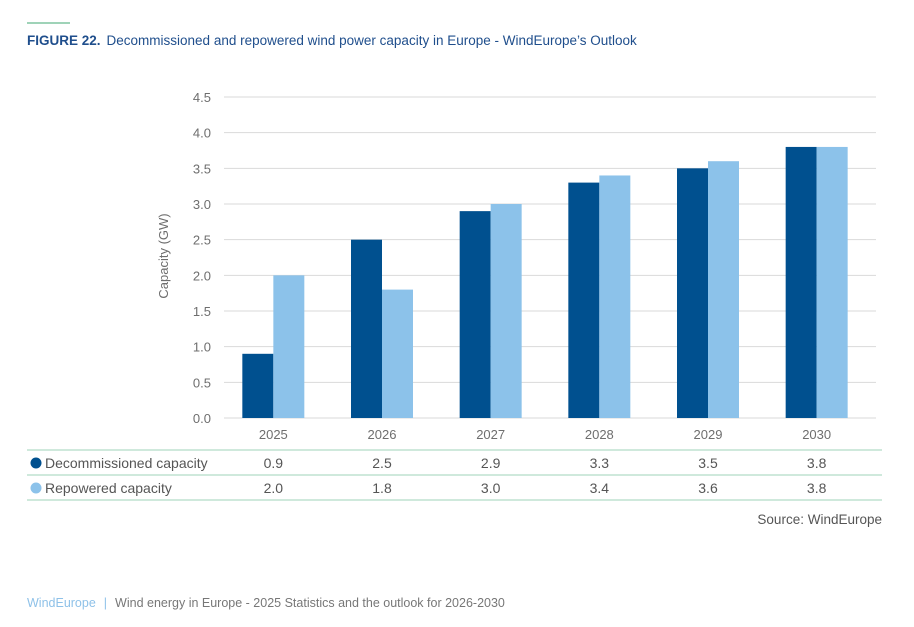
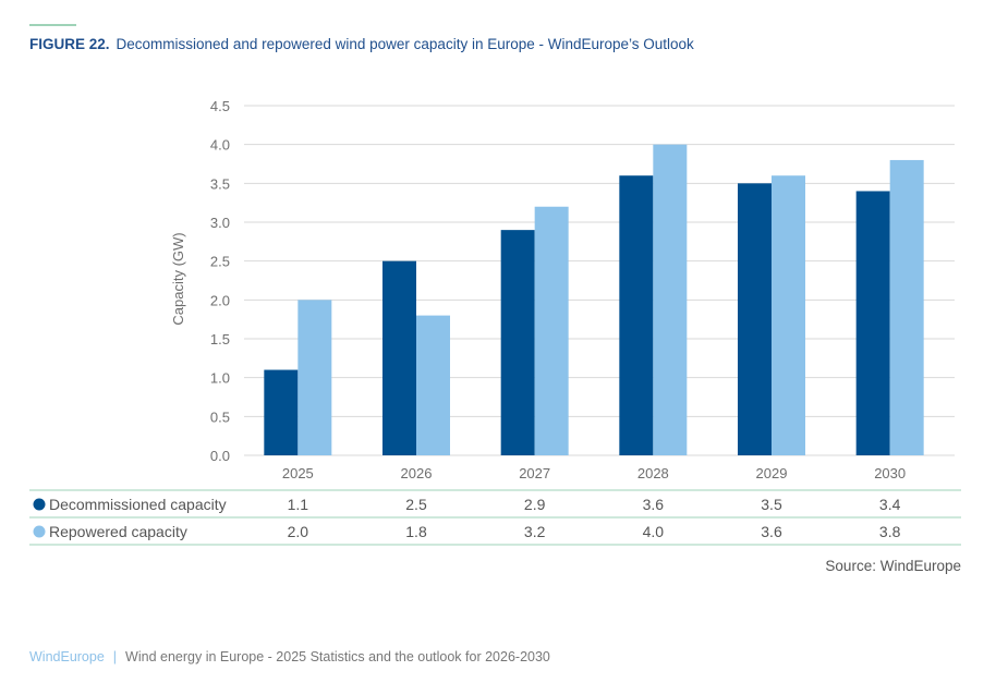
Decommissioned capacity/2025: 0.9 -> 1.1
Repowered capacity/2027: 3.0 -> 3.2
Decommissioned capacity/2028: 3.3 -> 3.6
Repowered capacity/2028: 3.4 -> 4.0
Decommissioned capacity/2030: 3.8 -> 3.4
